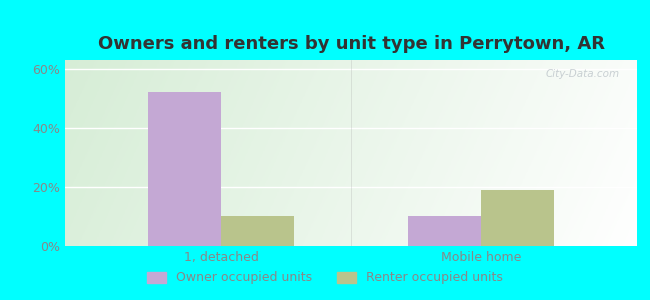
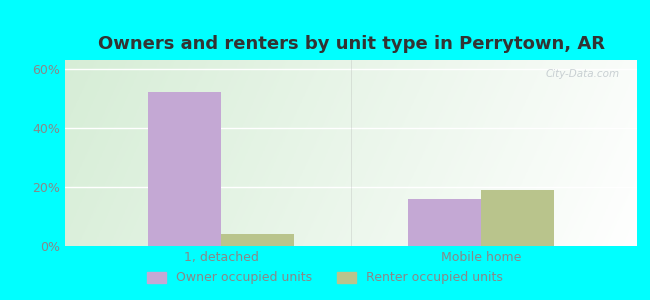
Renter occupied units/1, detached: 10% -> 4%
Owner occupied units/Mobile home: 10% -> 16%
